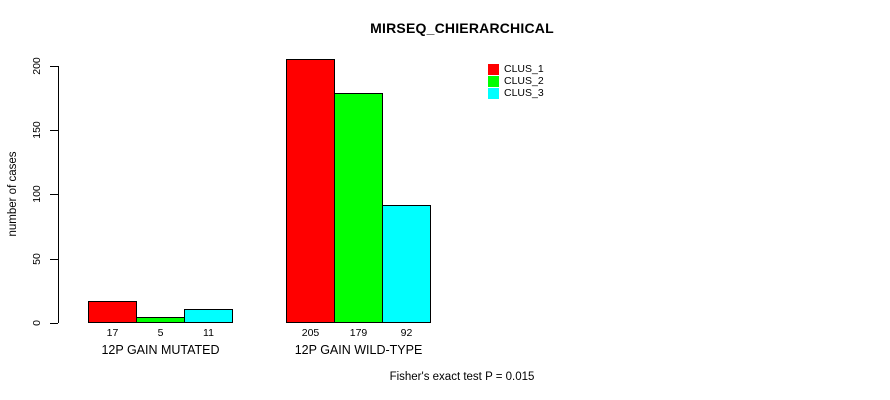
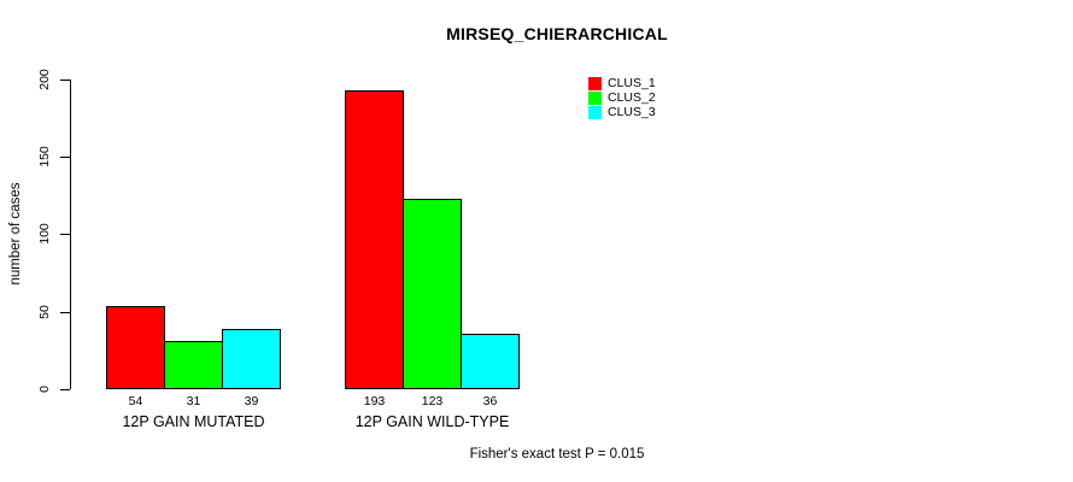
CLUS_1/12P GAIN MUTATED: 17 -> 54
CLUS_2/12P GAIN MUTATED: 5 -> 31
CLUS_3/12P GAIN MUTATED: 11 -> 39
CLUS_1/12P GAIN WILD-TYPE: 205 -> 193
CLUS_2/12P GAIN WILD-TYPE: 179 -> 123
CLUS_3/12P GAIN WILD-TYPE: 92 -> 36
